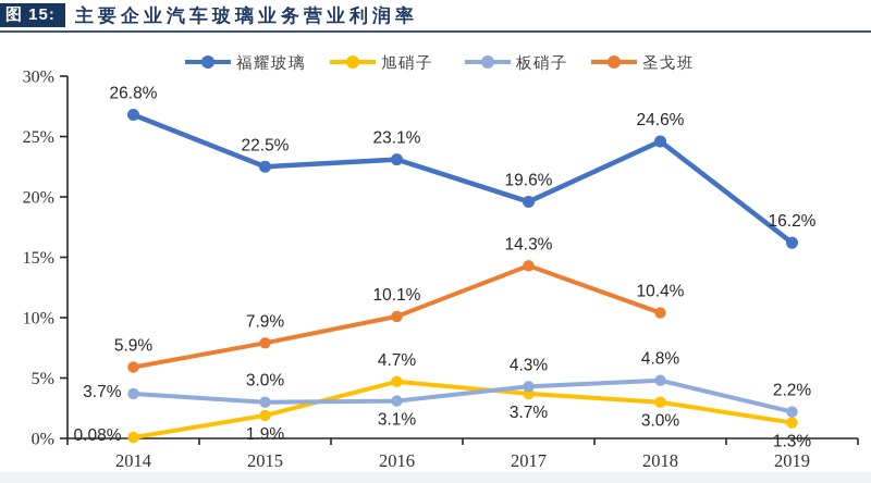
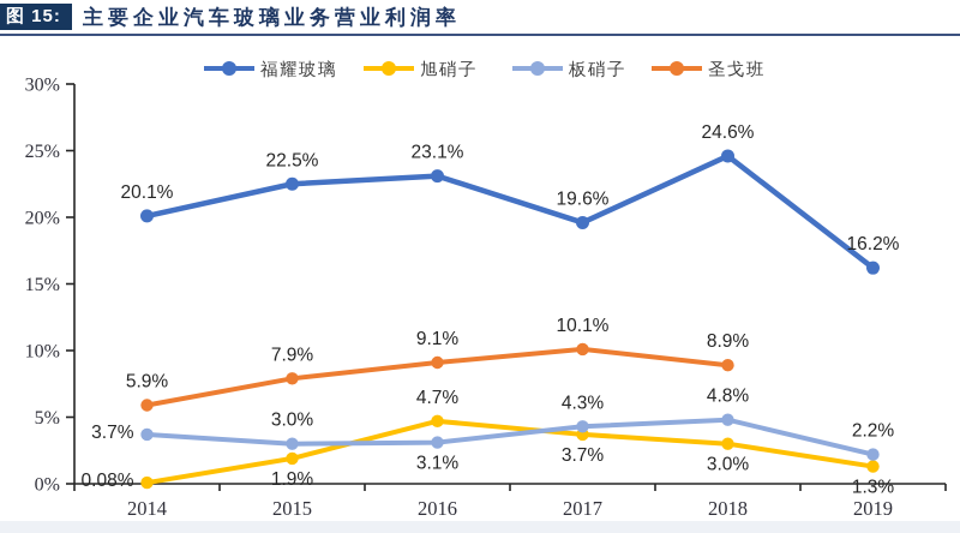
福耀玻璃/2014: 26.8% -> 20.1%
圣戈班/2016: 10.1% -> 9.1%
圣戈班/2017: 14.3% -> 10.1%
圣戈班/2018: 10.4% -> 8.9%
